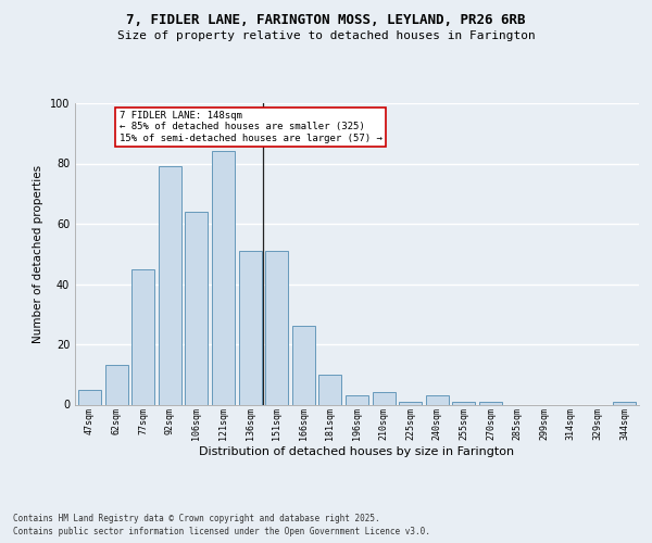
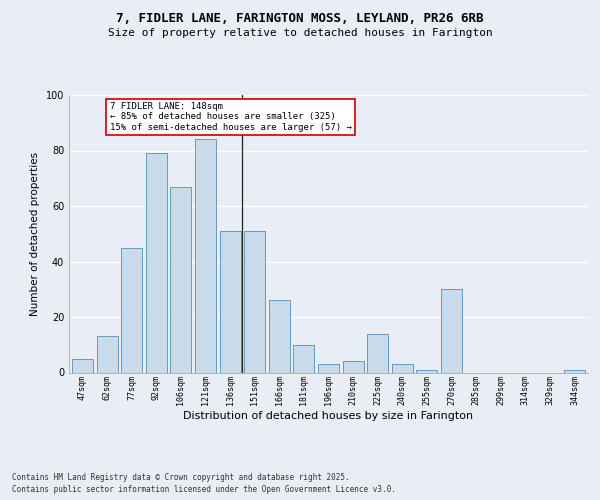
106sqm: 64 -> 67
225sqm: 1 -> 14
270sqm: 1 -> 30
